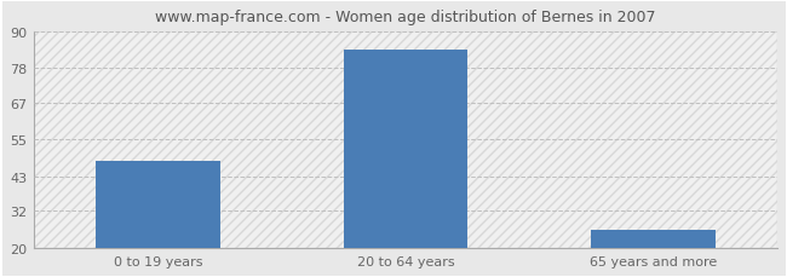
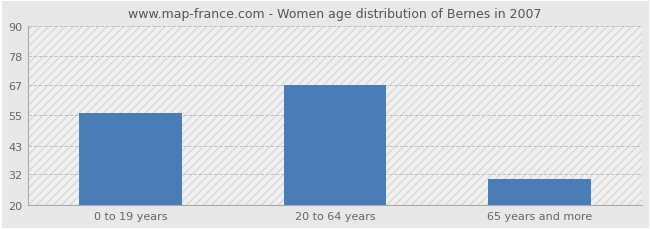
0 to 19 years: 48 -> 56
20 to 64 years: 84 -> 67
65 years and more: 26 -> 30
